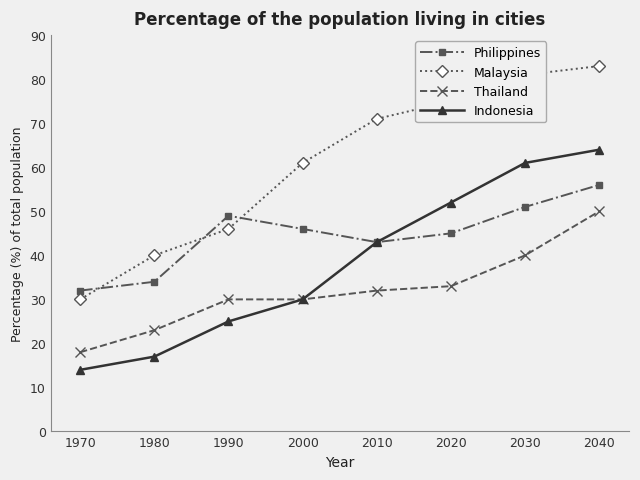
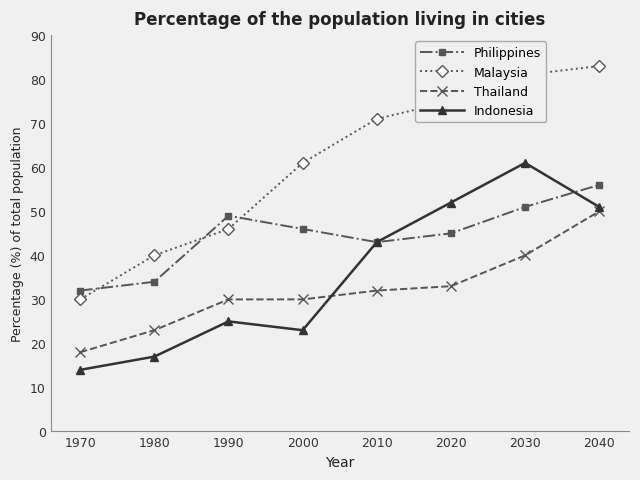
Indonesia/2000: 30 -> 23
Indonesia/2040: 64 -> 51
